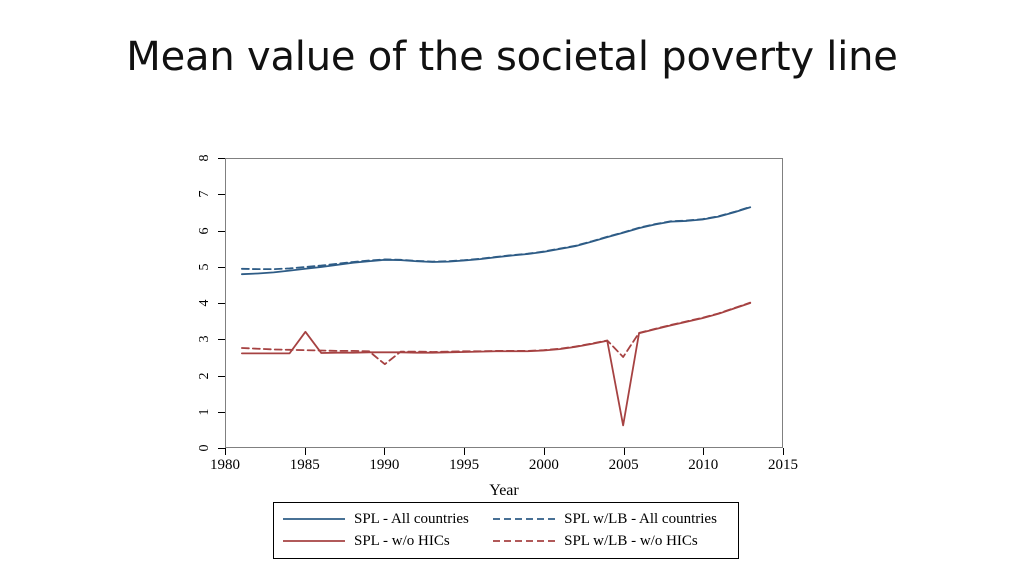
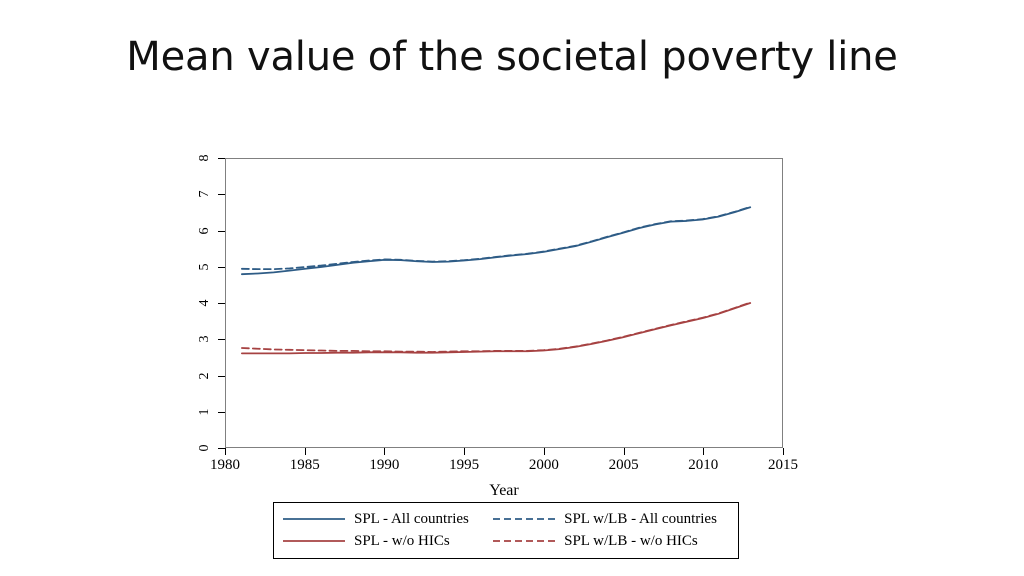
SPL - w/o HICs/1985: 3.2 -> 2.6
SPL w/LB - w/o HICs/1990: 2.3 -> 2.7
SPL - w/o HICs/2005: 0.6 -> 3.0
SPL w/LB - w/o HICs/2005: 2.5 -> 3.1
